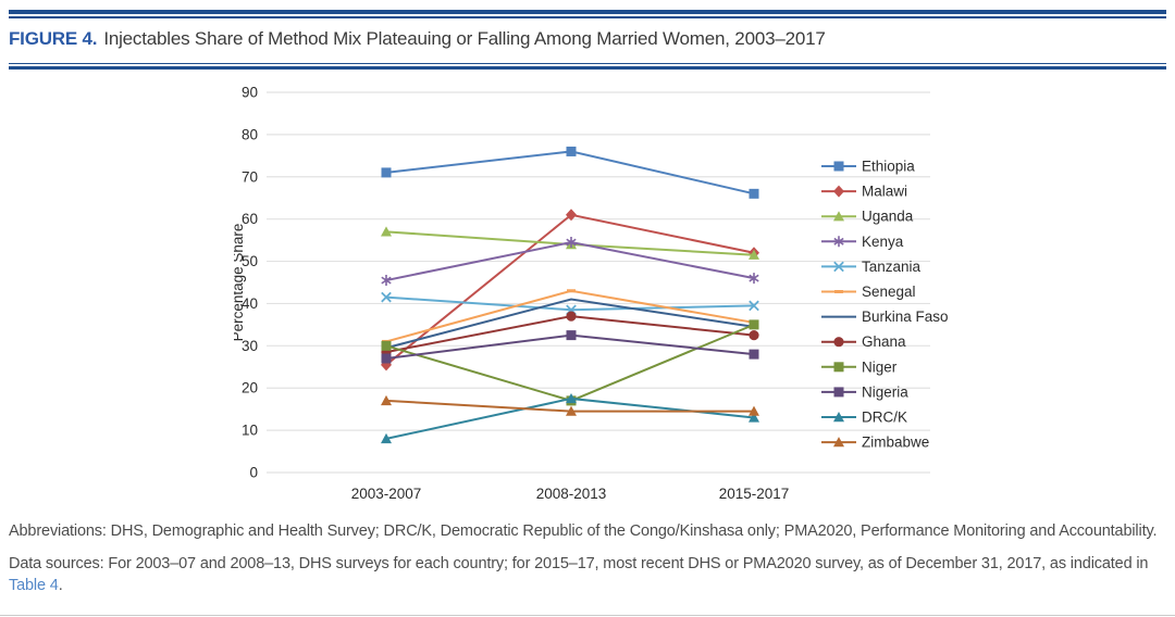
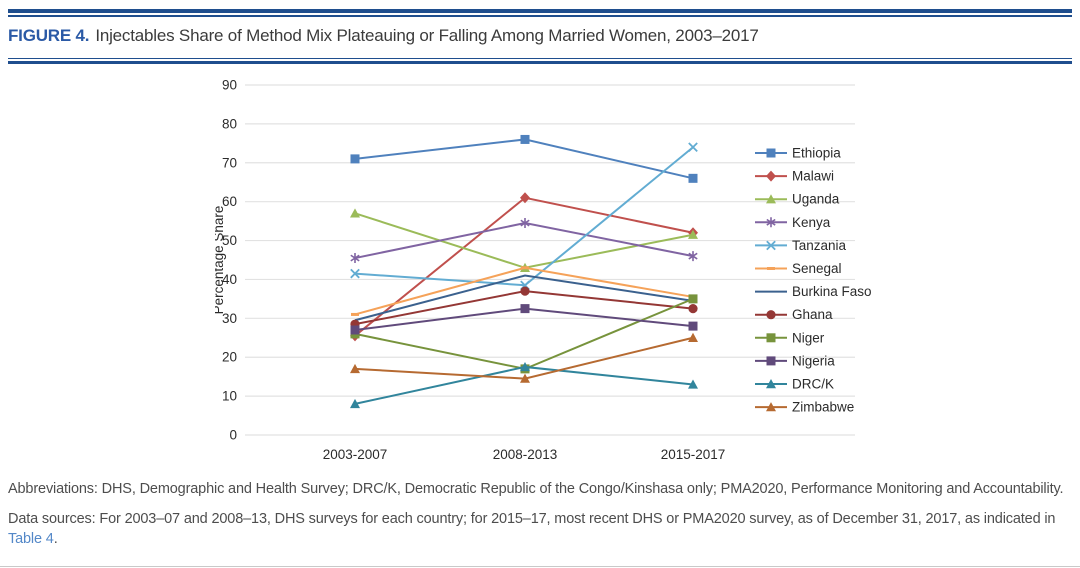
Niger/2003-2007: 30 -> 26
Uganda/2008-2013: 54 -> 43
Tanzania/2015-2017: 40 -> 74
Zimbabwe/2015-2017: 14 -> 25
